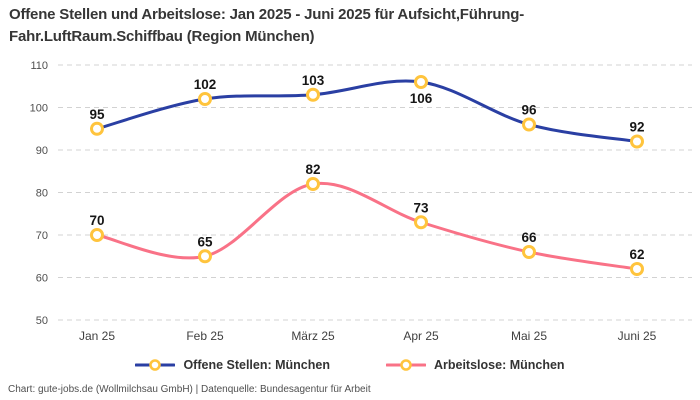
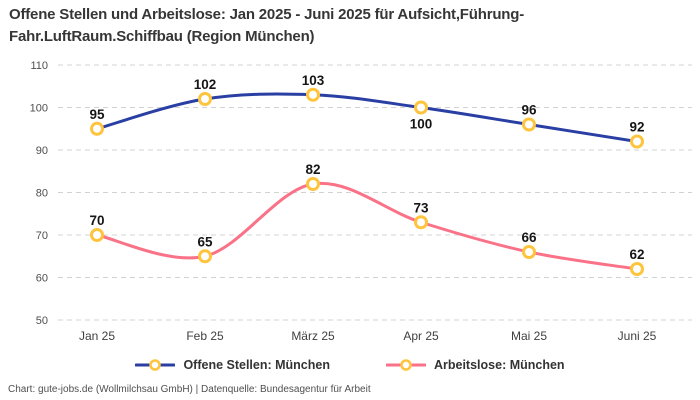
Offene Stellen: München/Apr 25: 106 -> 100
